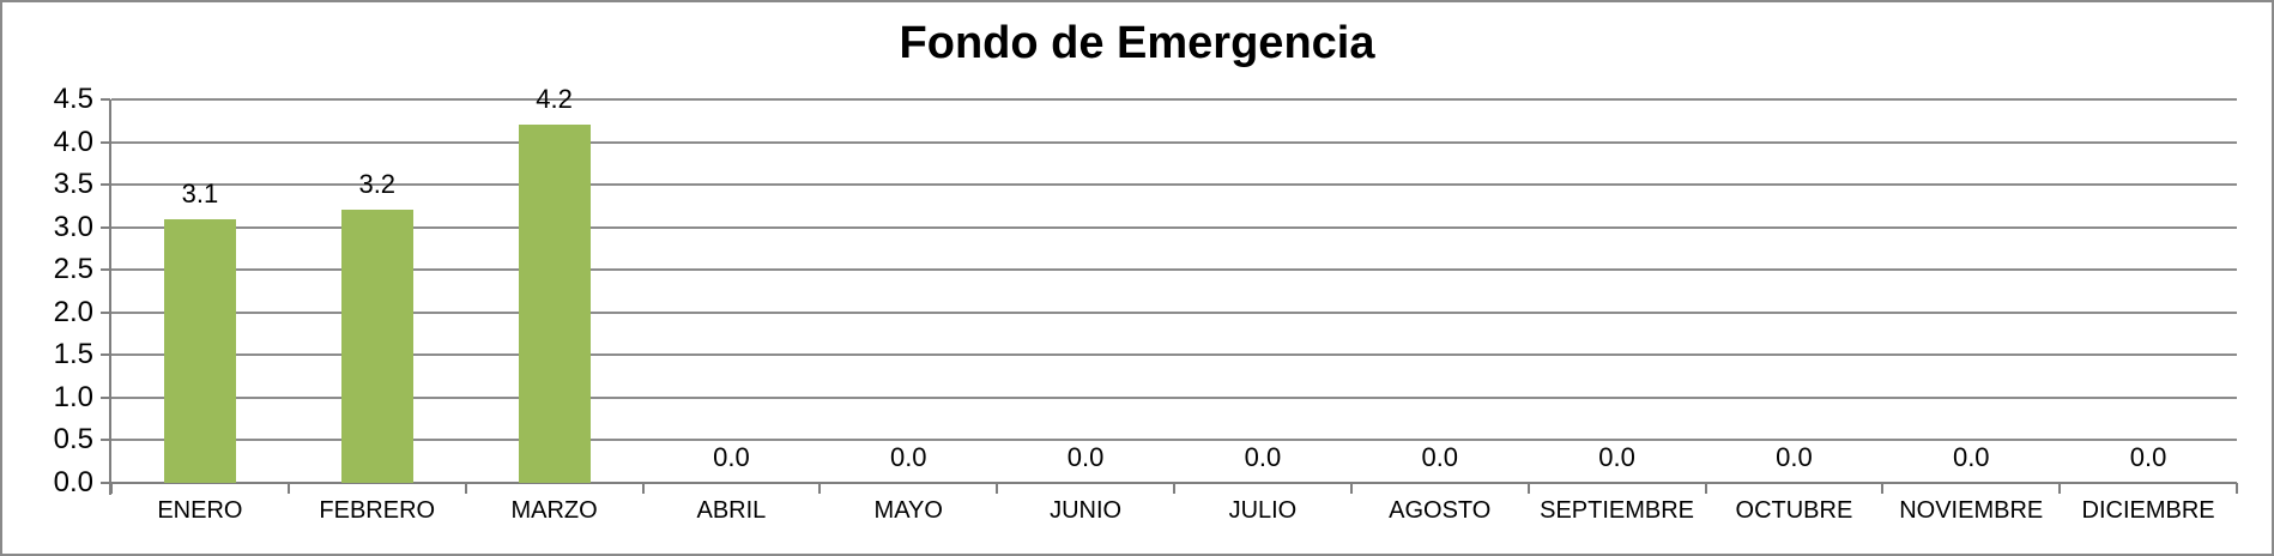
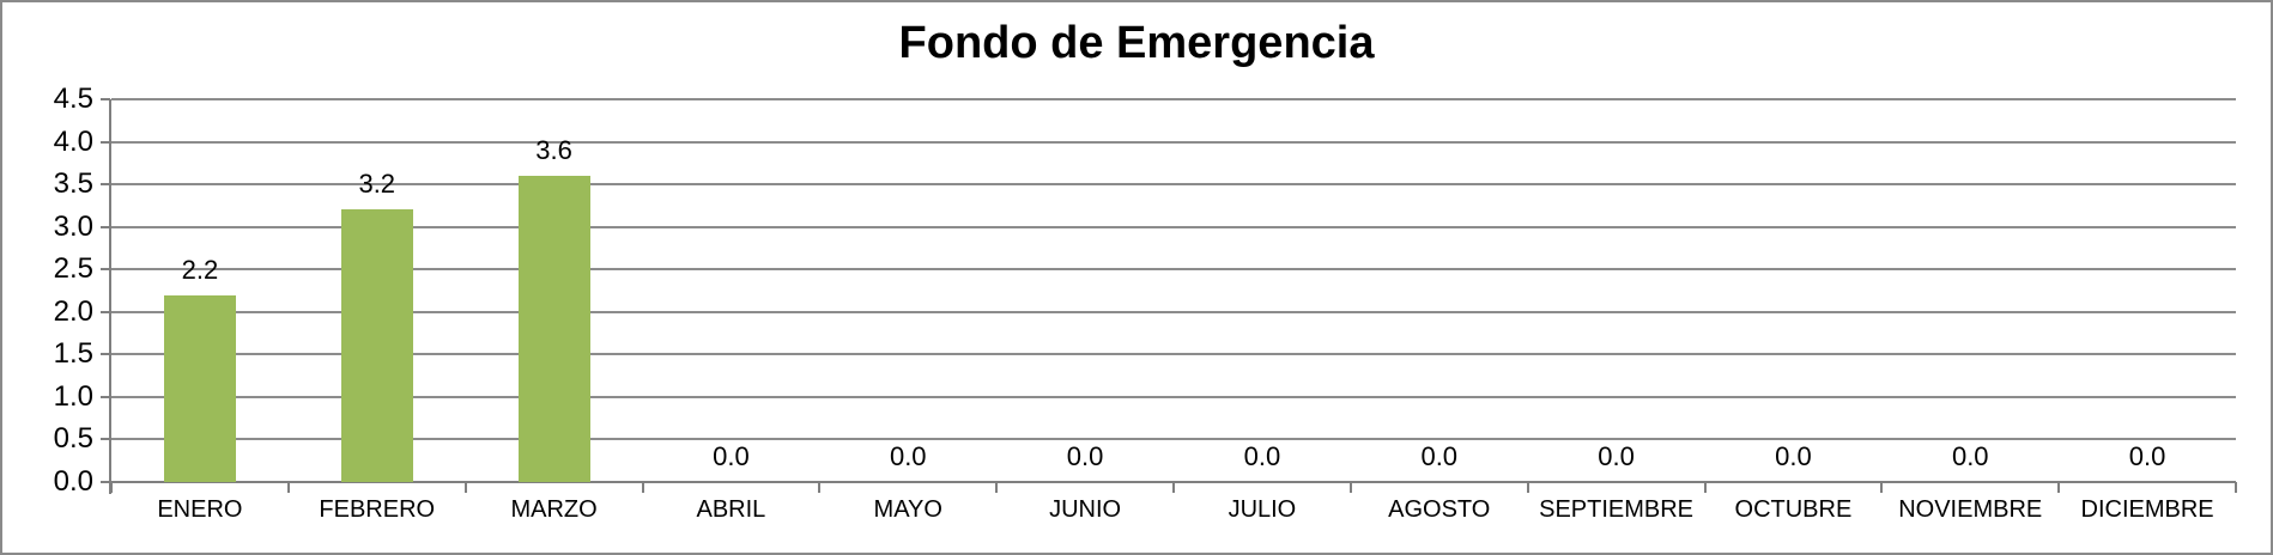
ENERO: 3.1 -> 2.2
MARZO: 4.2 -> 3.6
